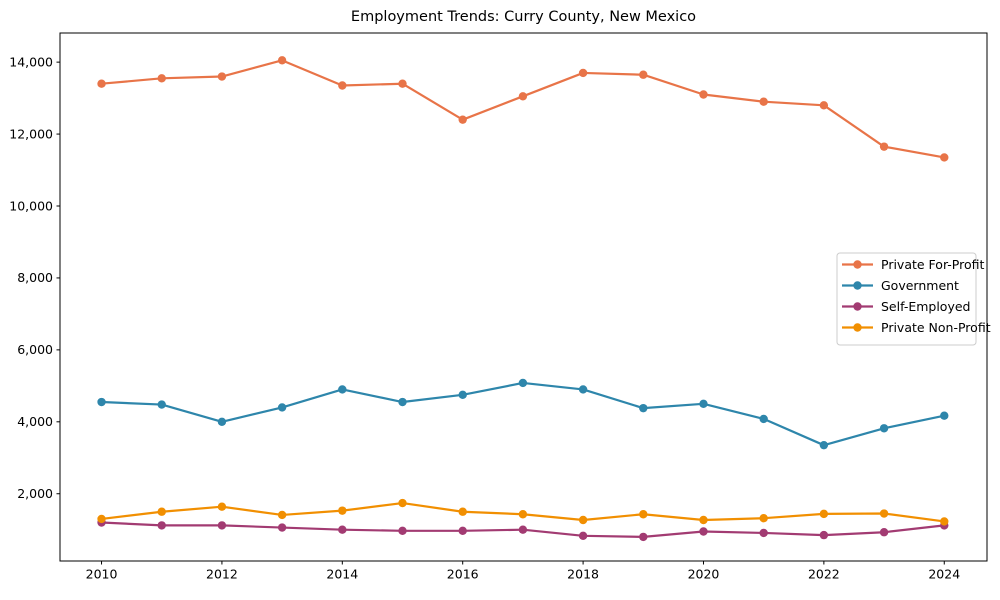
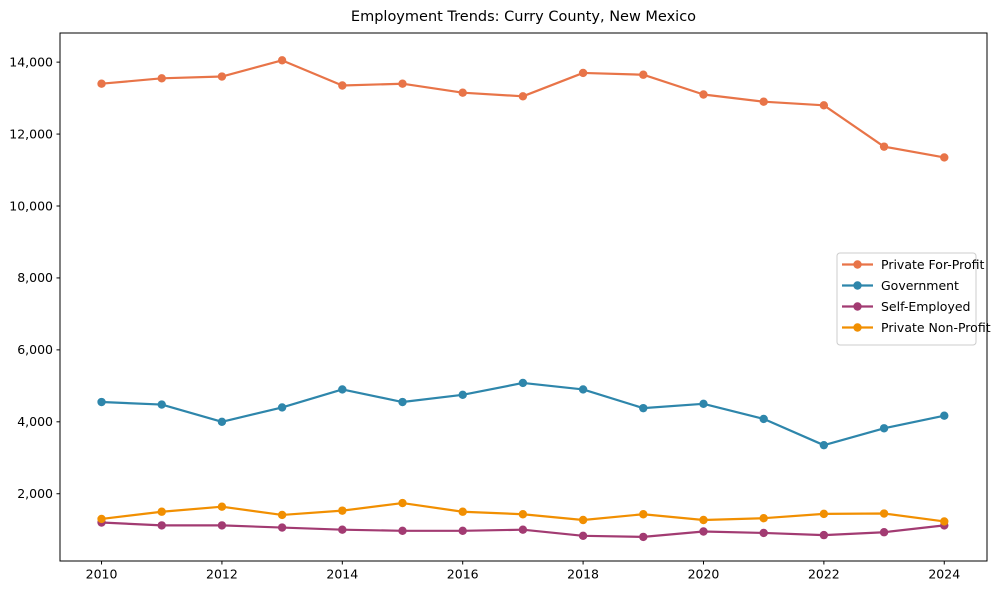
Private For-Profit/2016: 12400 -> 13200
